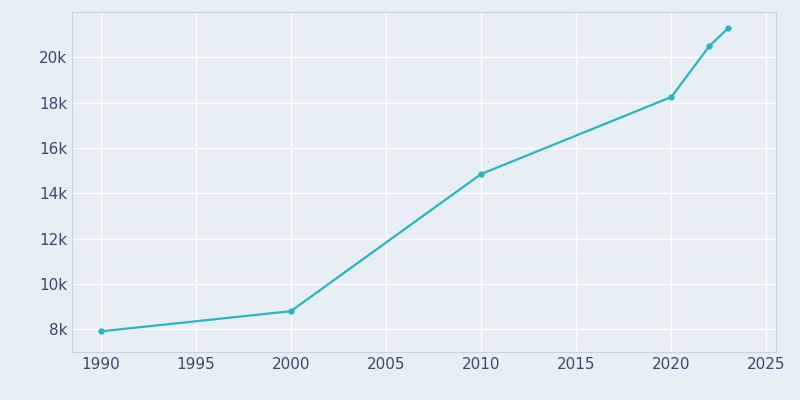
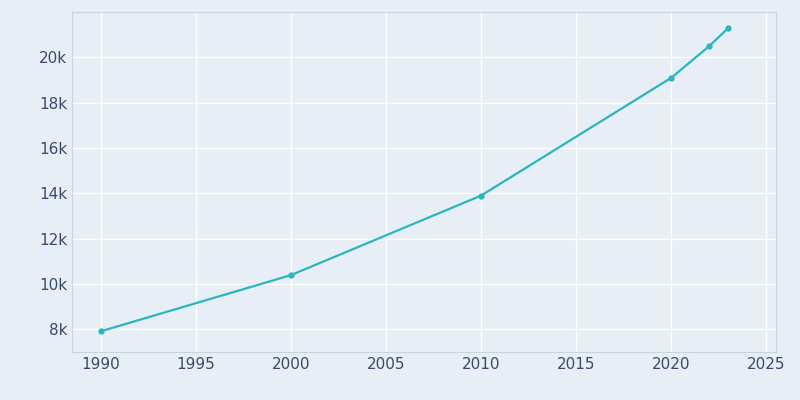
2000: 8.80k -> 10.39k
2010: 14.85k -> 13.90k
2020: 18.25k -> 19.10k
